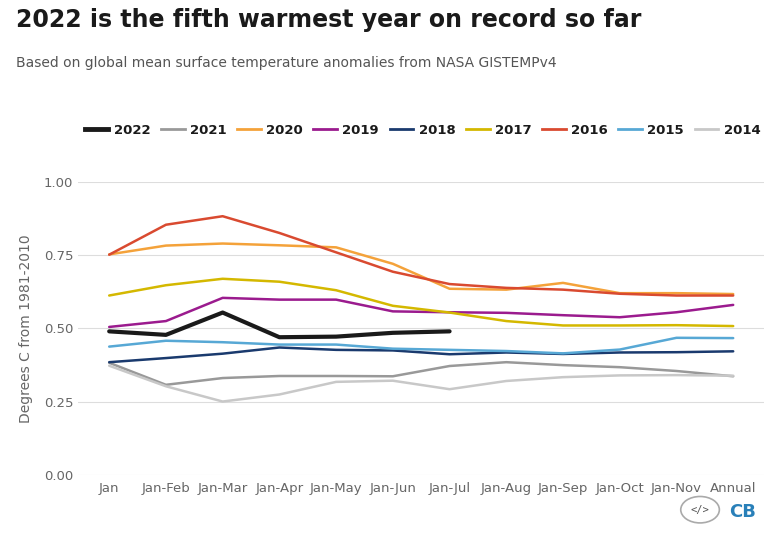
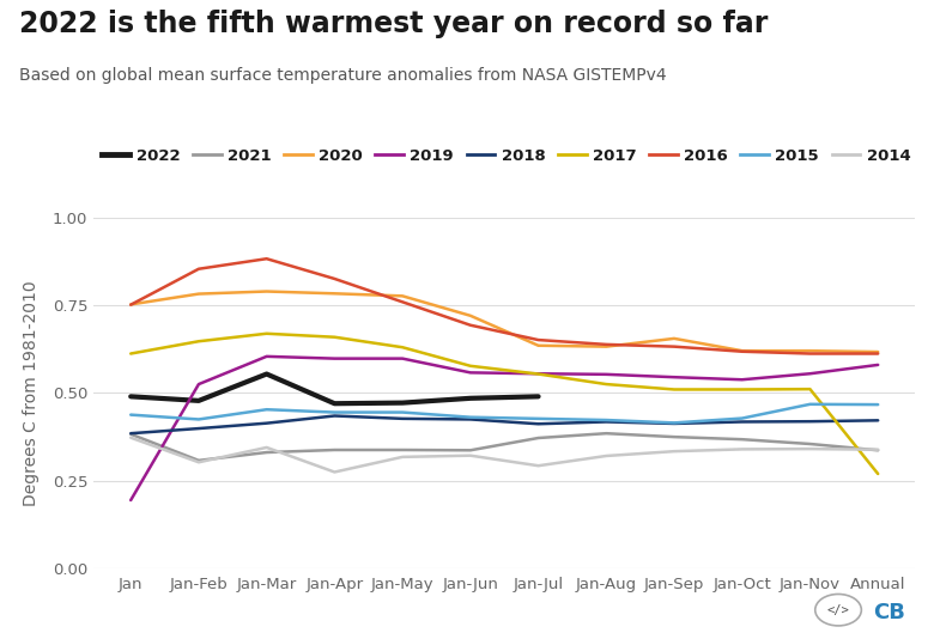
2019/Jan: 0.505 -> 0.195
2015/Jan-Feb: 0.458 -> 0.425
2014/Jan-Mar: 0.251 -> 0.345
2017/Annual: 0.508 -> 0.270
